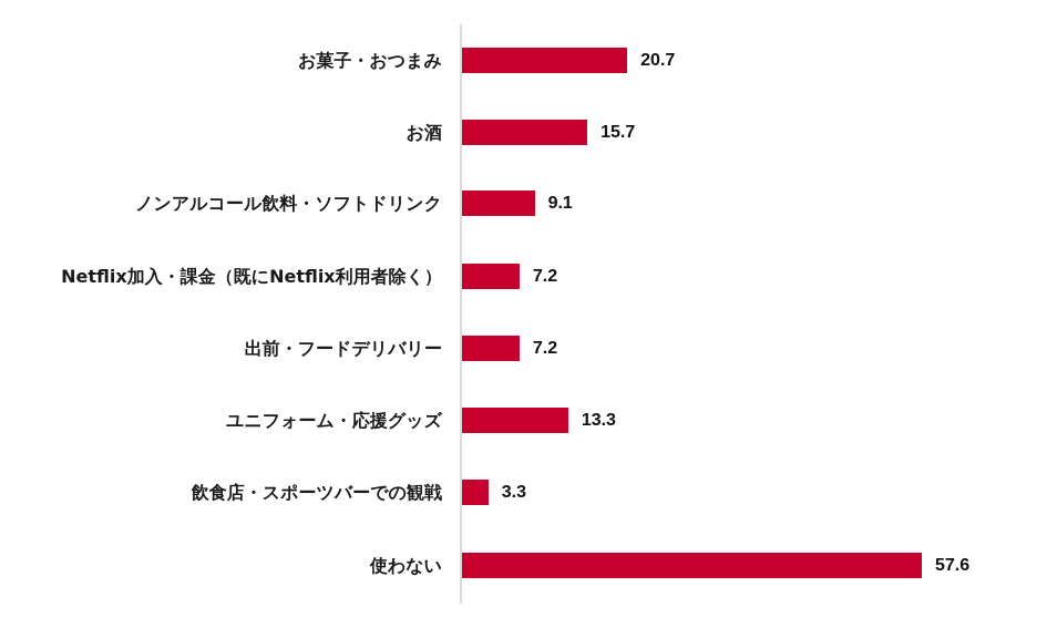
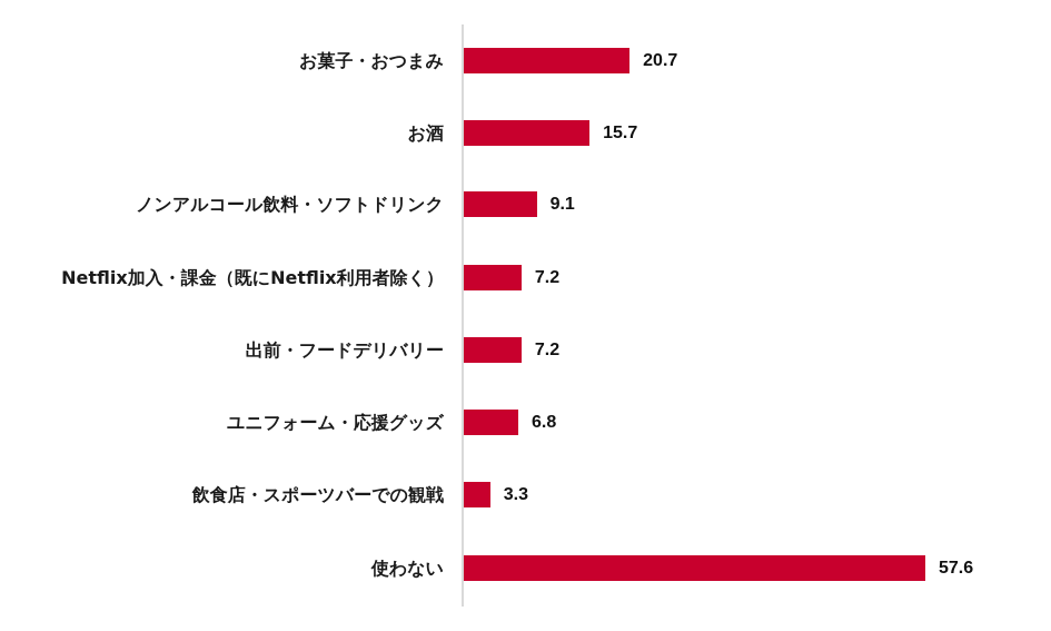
ユニフォーム・応援グッズ: 13.3 -> 6.8
